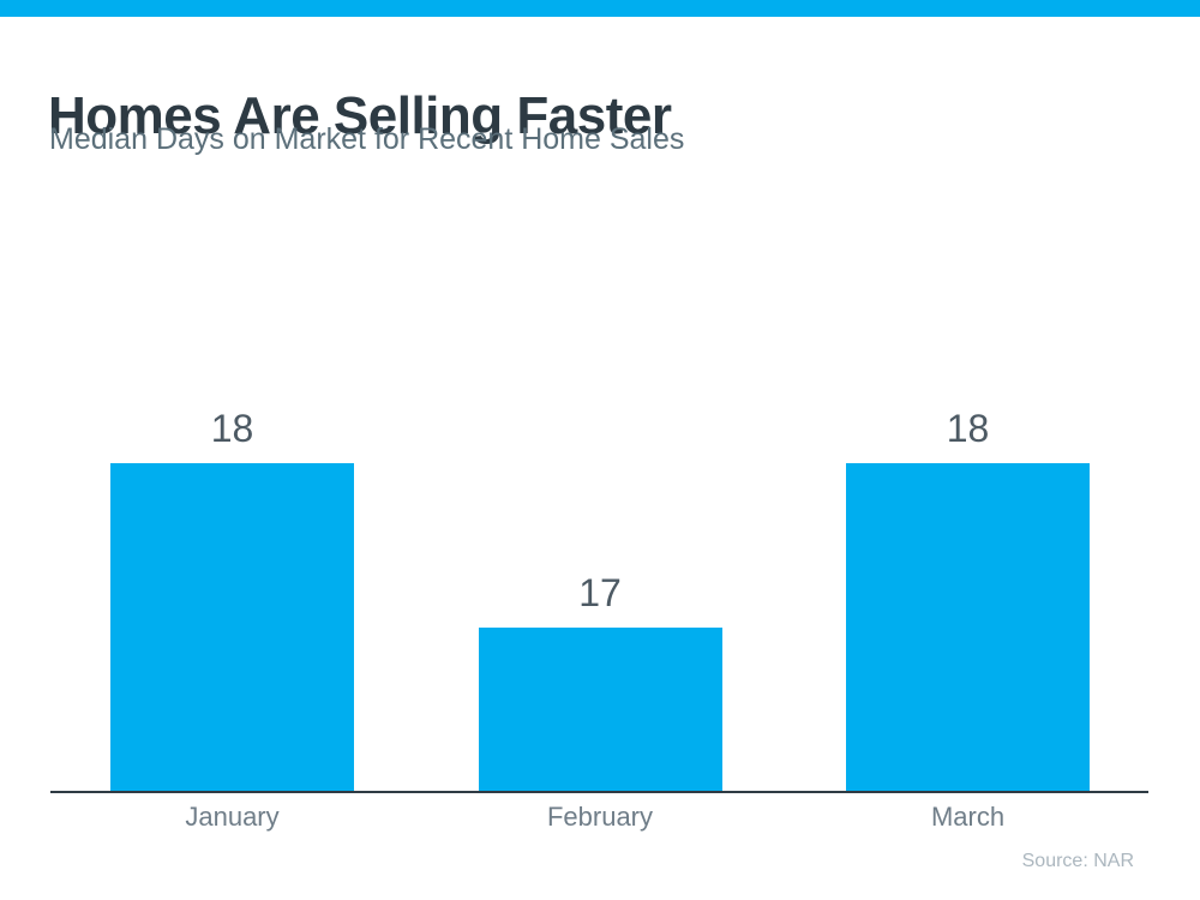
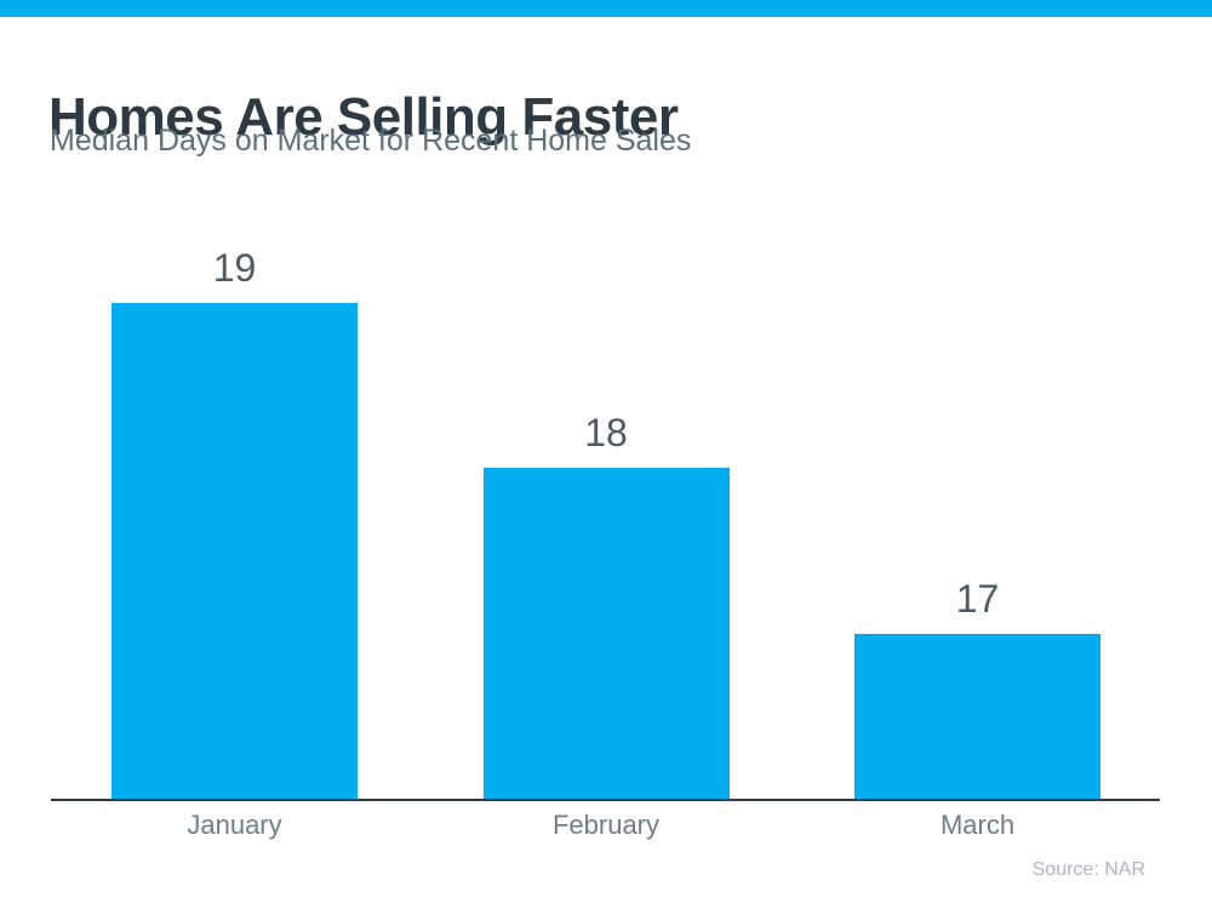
January: 18 -> 19
February: 17 -> 18
March: 18 -> 17
